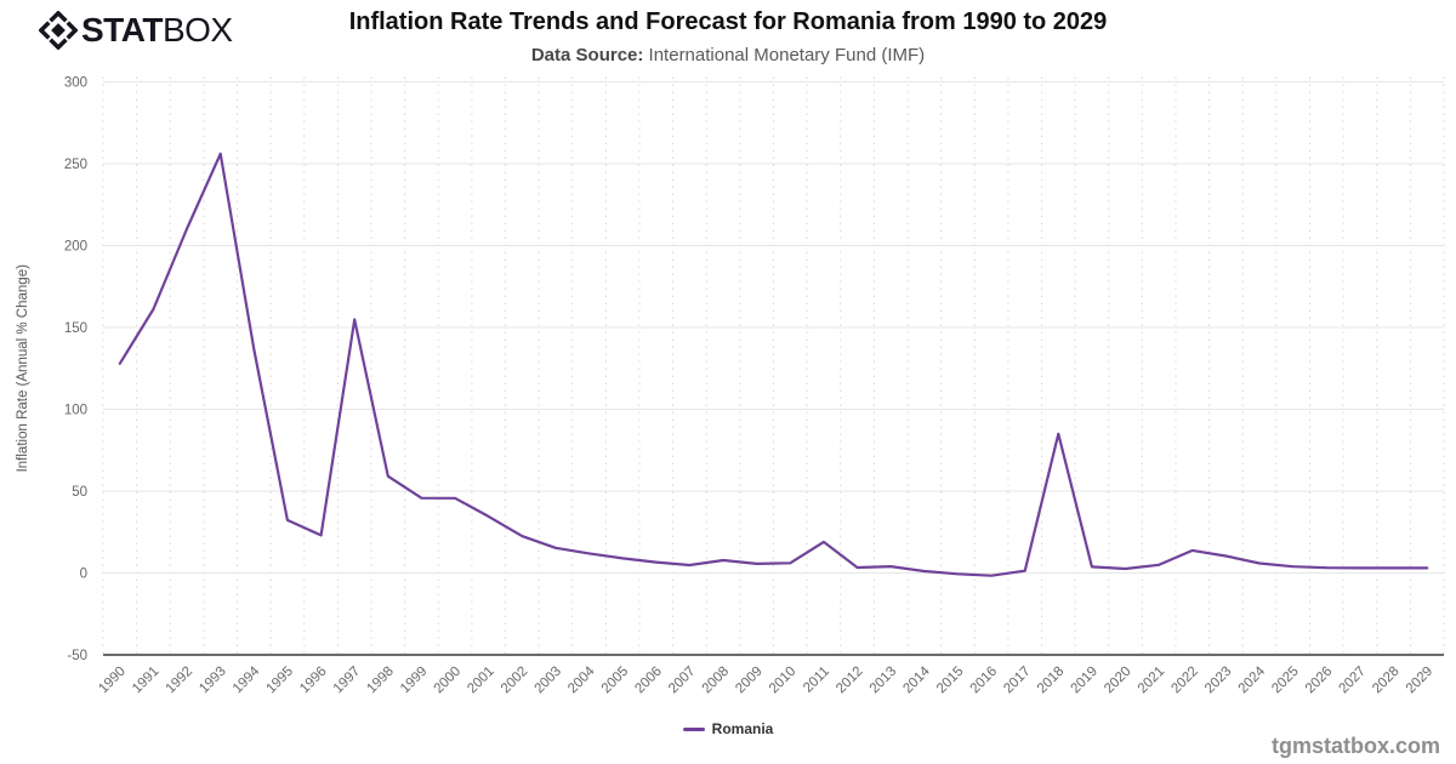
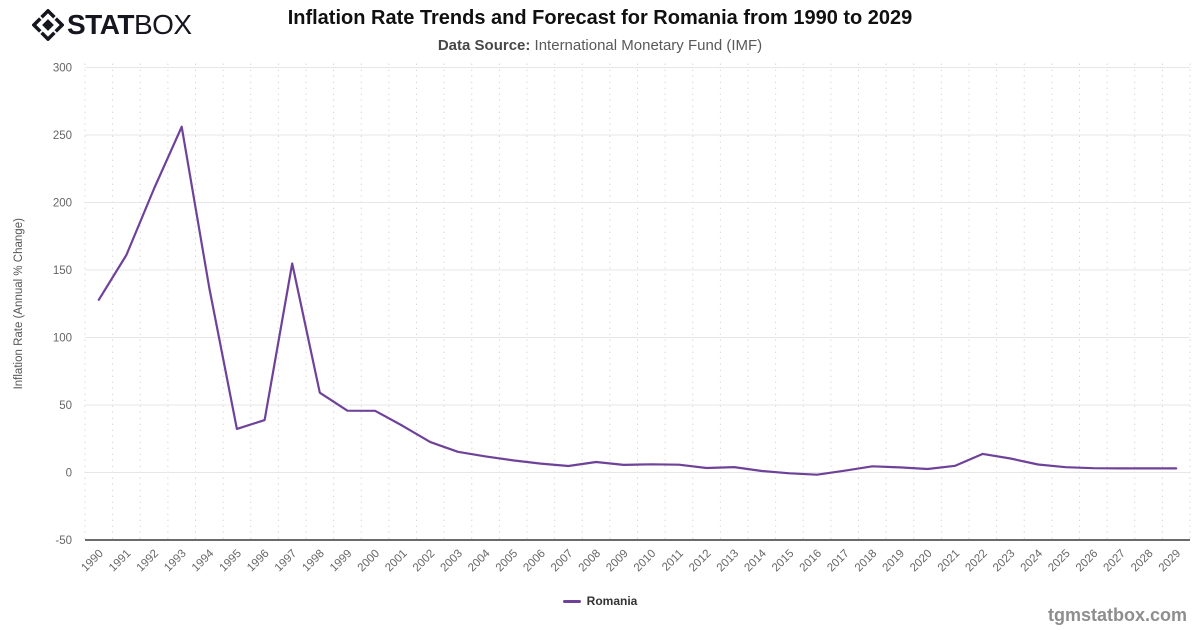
1996: 23 -> 39
2011: 19 -> 6
2018: 85 -> 5
